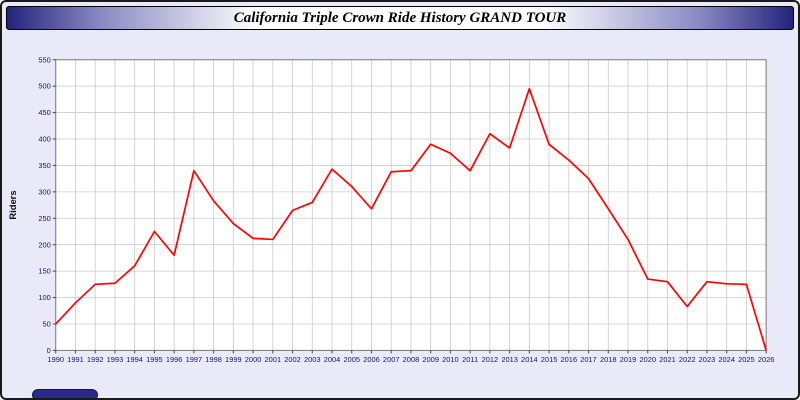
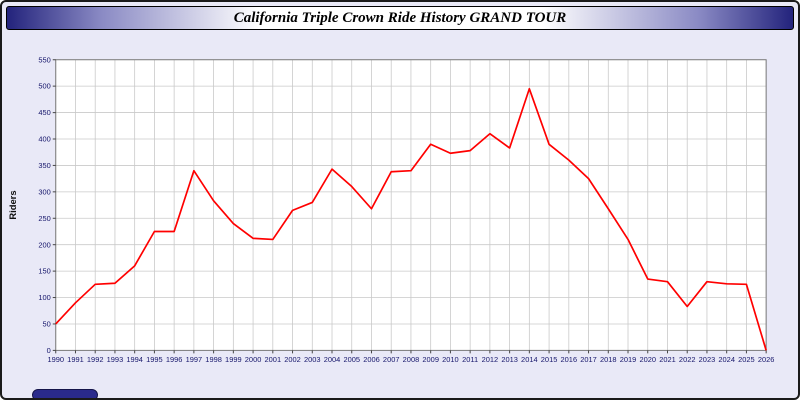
1996: 180 -> 220
2011: 340 -> 380
